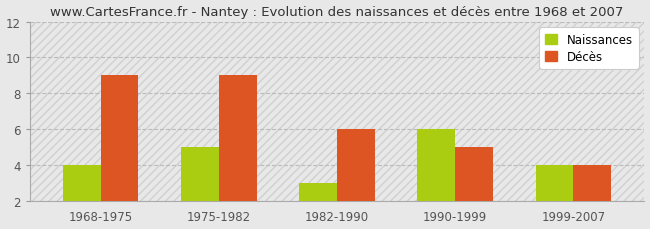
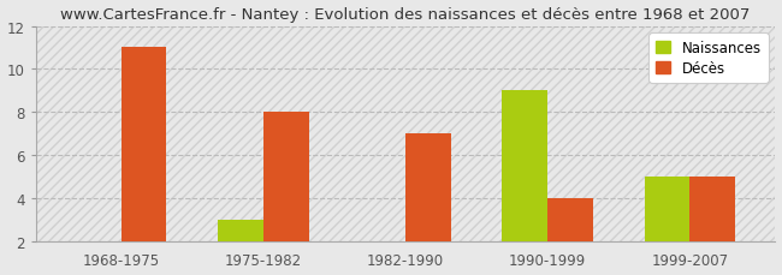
Naissances/1968-1975: 4 -> 2
Décès/1968-1975: 9 -> 11
Naissances/1975-1982: 5 -> 3
Décès/1975-1982: 9 -> 8
Naissances/1982-1990: 3 -> 2
Décès/1982-1990: 6 -> 7
Naissances/1990-1999: 6 -> 9
Décès/1990-1999: 5 -> 4
Naissances/1999-2007: 4 -> 5
Décès/1999-2007: 4 -> 5
